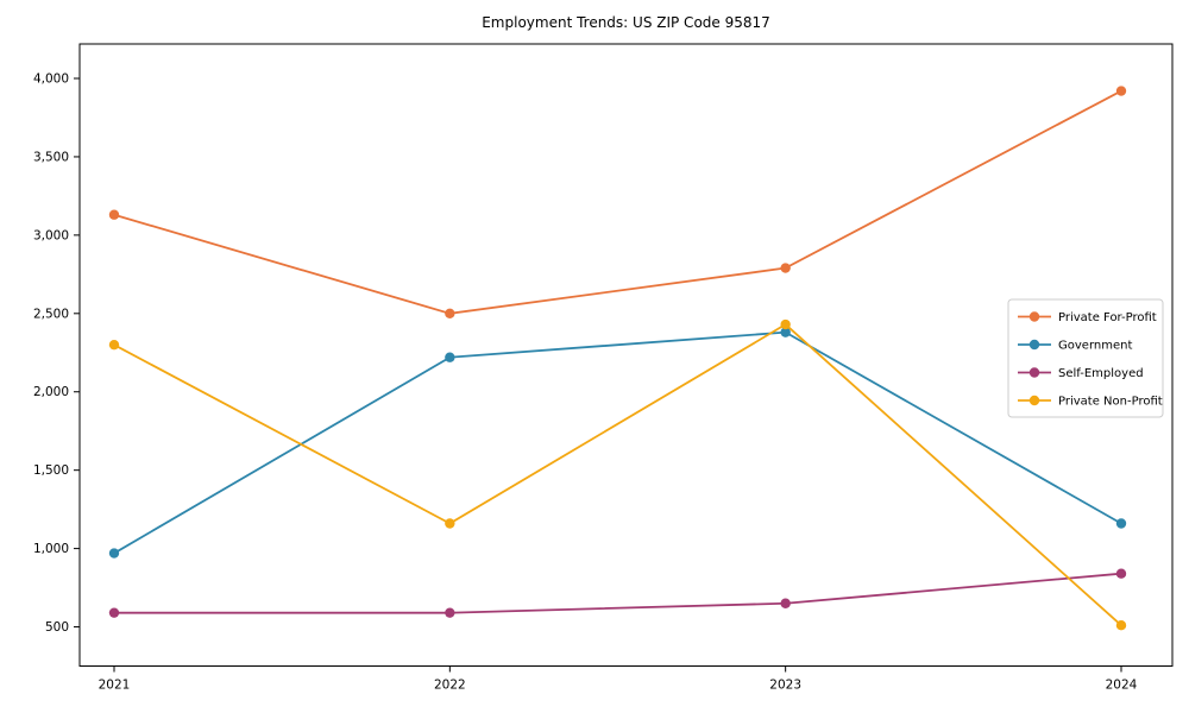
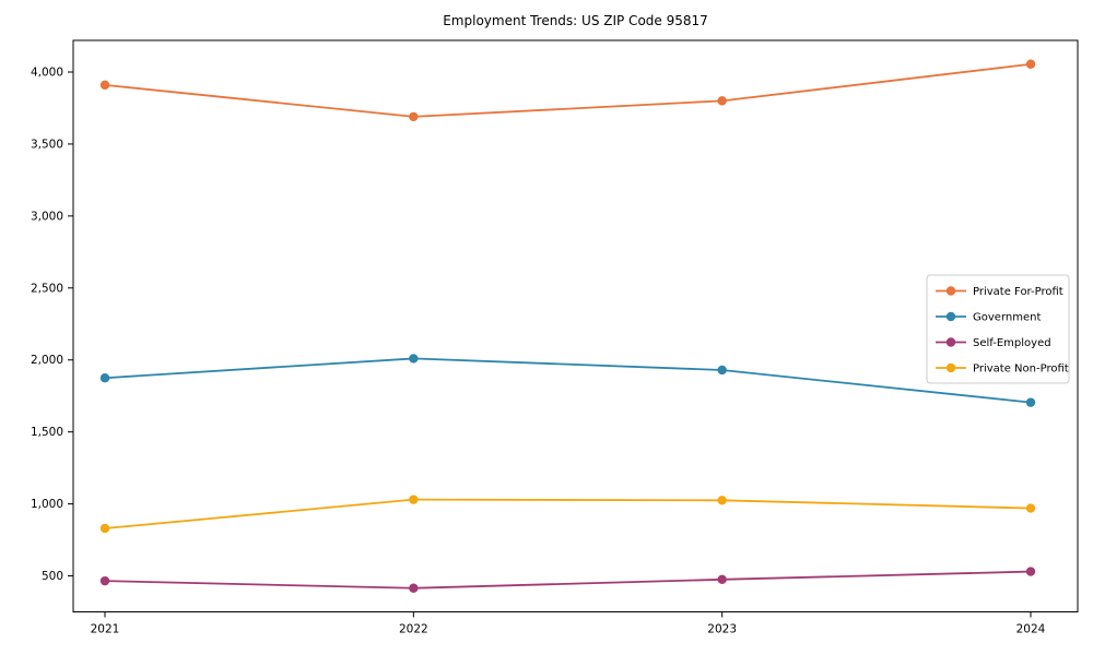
Private For-Profit/2021: 3130 -> 3910
Government/2021: 970 -> 1880
Self-Employed/2021: 590 -> 460
Private Non-Profit/2021: 2300 -> 830
Private For-Profit/2022: 2500 -> 3690
Government/2022: 2220 -> 2010
Self-Employed/2022: 590 -> 420
Private Non-Profit/2022: 1160 -> 1030
Private For-Profit/2023: 2790 -> 3800
Government/2023: 2380 -> 1930
Self-Employed/2023: 650 -> 480
Private Non-Profit/2023: 2430 -> 1020
Private For-Profit/2024: 3920 -> 4060
Government/2024: 1160 -> 1700
Self-Employed/2024: 840 -> 530
Private Non-Profit/2024: 510 -> 970
